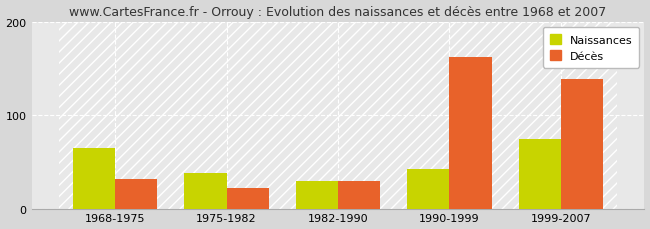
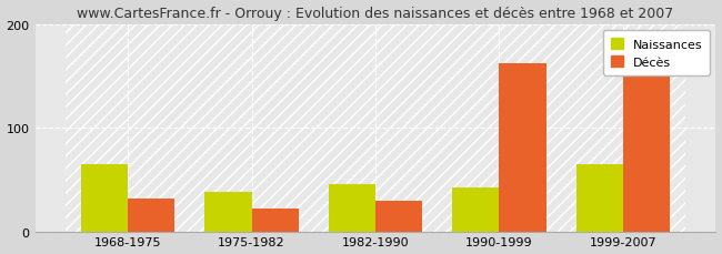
Naissances/1982-1990: 30 -> 45
Naissances/1999-2007: 74 -> 65
Décès/1999-2007: 138 -> 152
